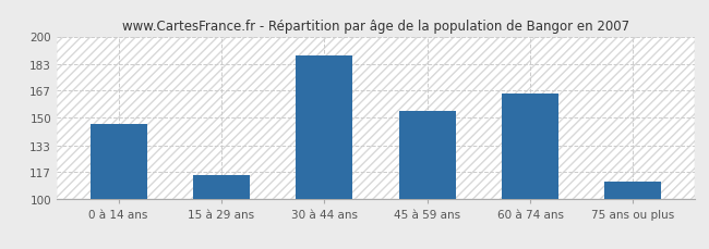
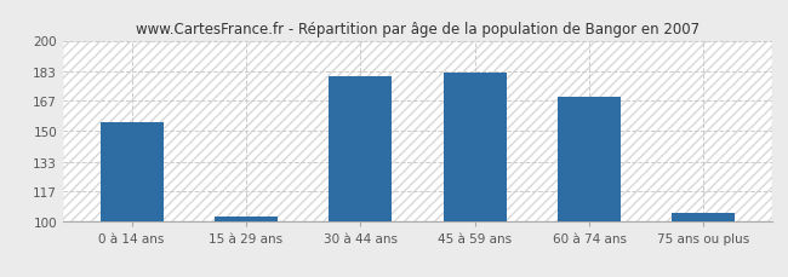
0 à 14 ans: 146 -> 155
15 à 29 ans: 115 -> 103
30 à 44 ans: 188 -> 180
45 à 59 ans: 154 -> 182
60 à 74 ans: 165 -> 169
75 ans ou plus: 111 -> 105
